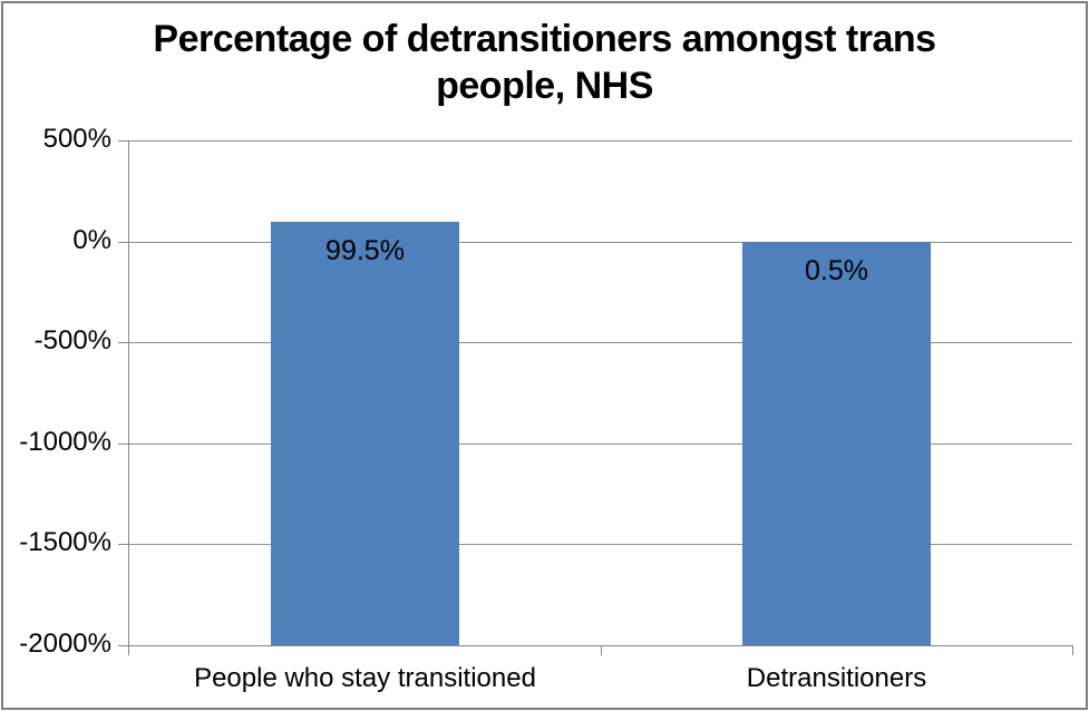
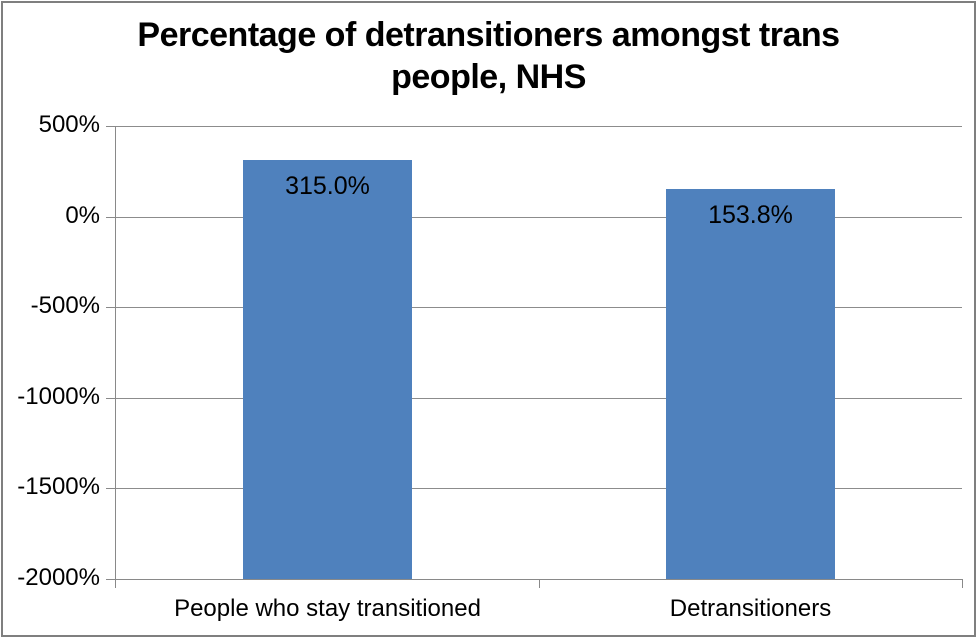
People who stay transitioned: 99.5% -> 315.0%
Detransitioners: 0.5% -> 153.8%
